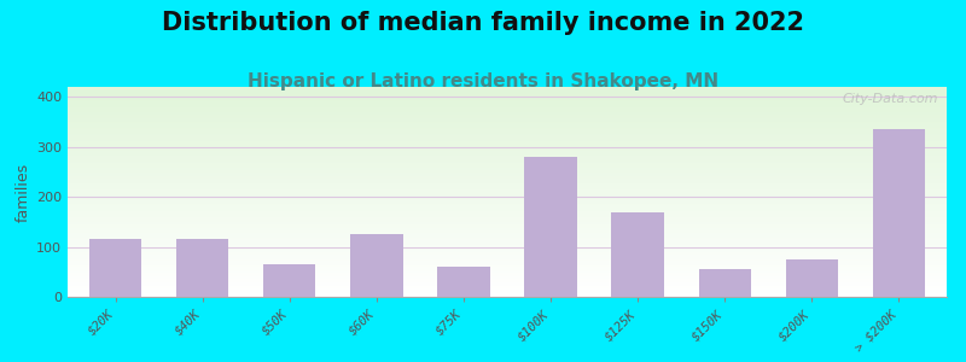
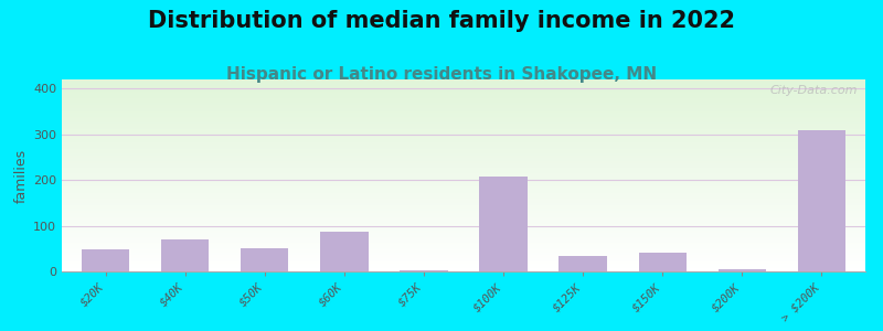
$20K: 115 -> 48
$40K: 115 -> 70
$50K: 65 -> 50
$60K: 125 -> 87
$75K: 60 -> 3
$100K: 280 -> 207
$125K: 170 -> 34
$150K: 55 -> 42
$200K: 75 -> 5
> $200K: 335 -> 310
